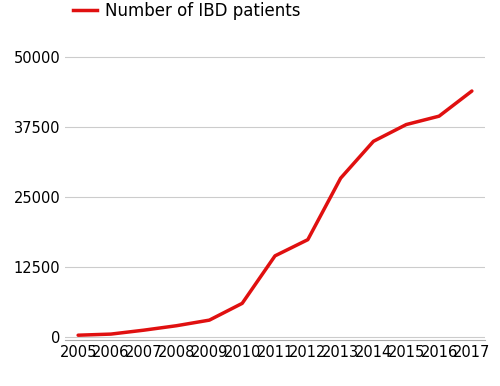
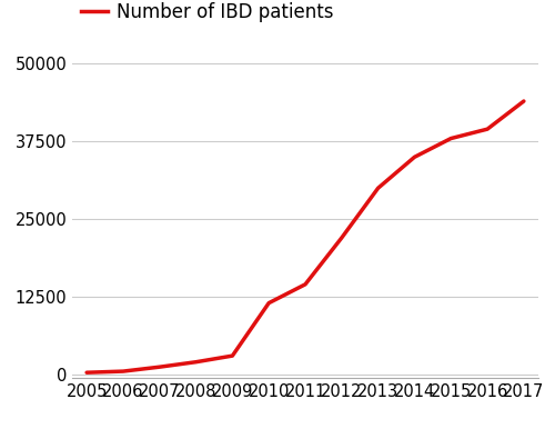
2010: 6000 -> 11500
2012: 17400 -> 22000
2013: 28400 -> 30000
